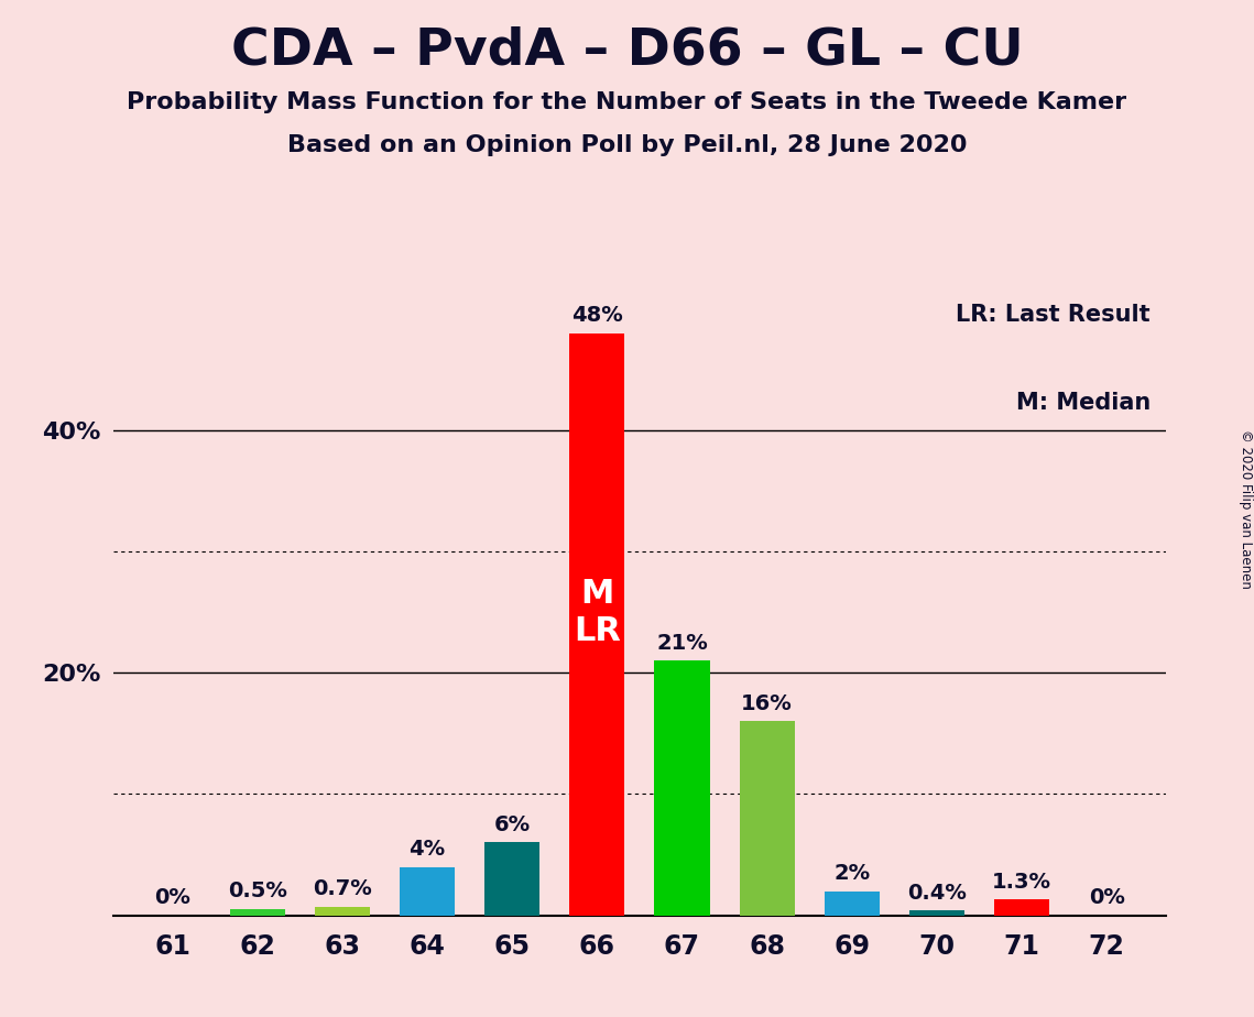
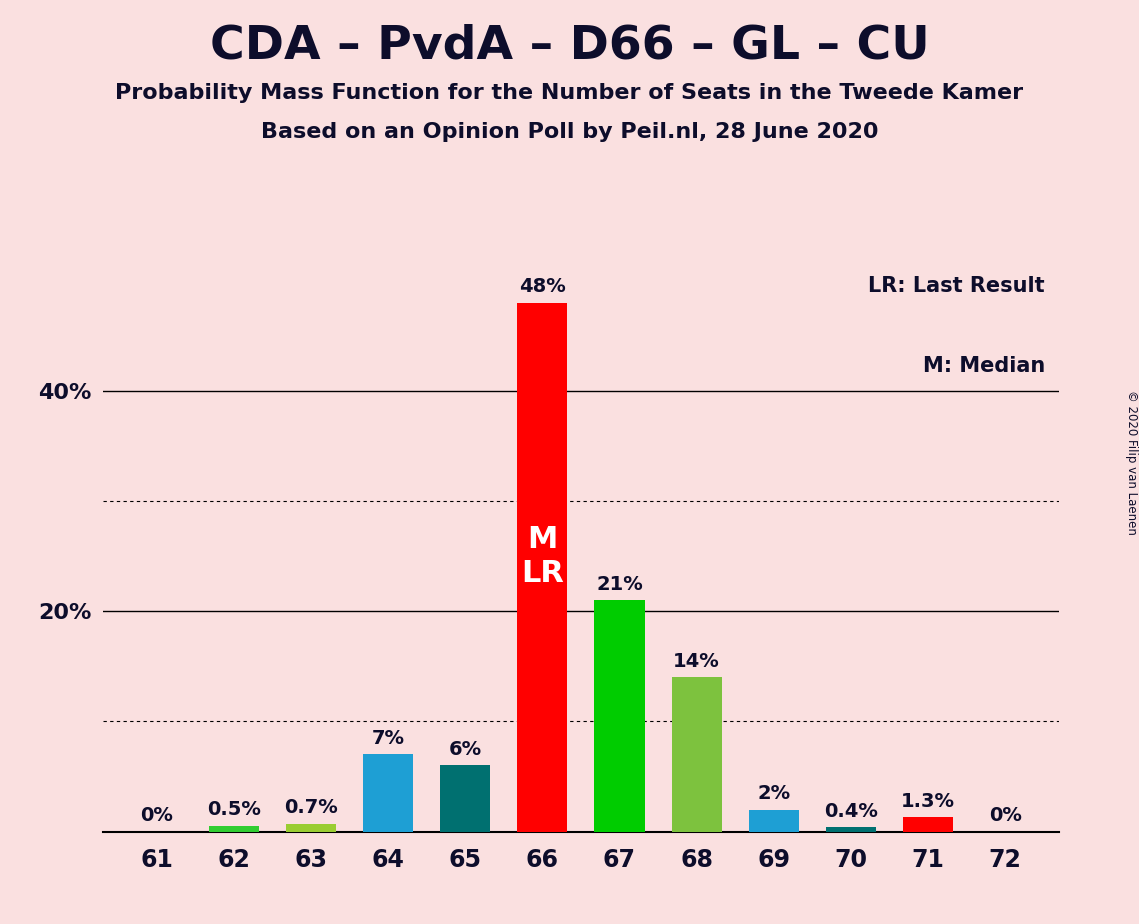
64: 4% -> 7%
68: 16% -> 14%
